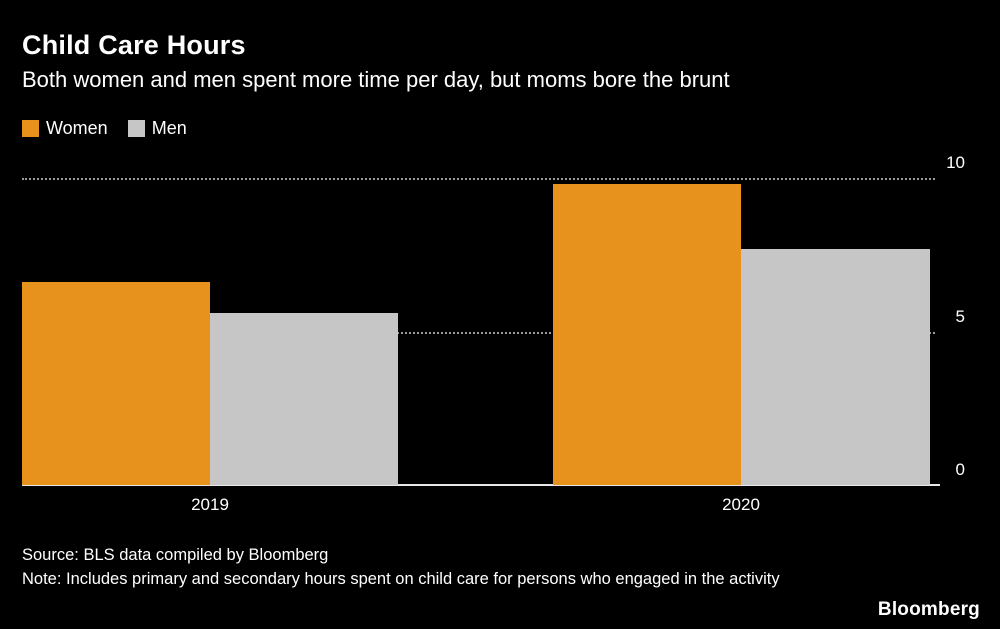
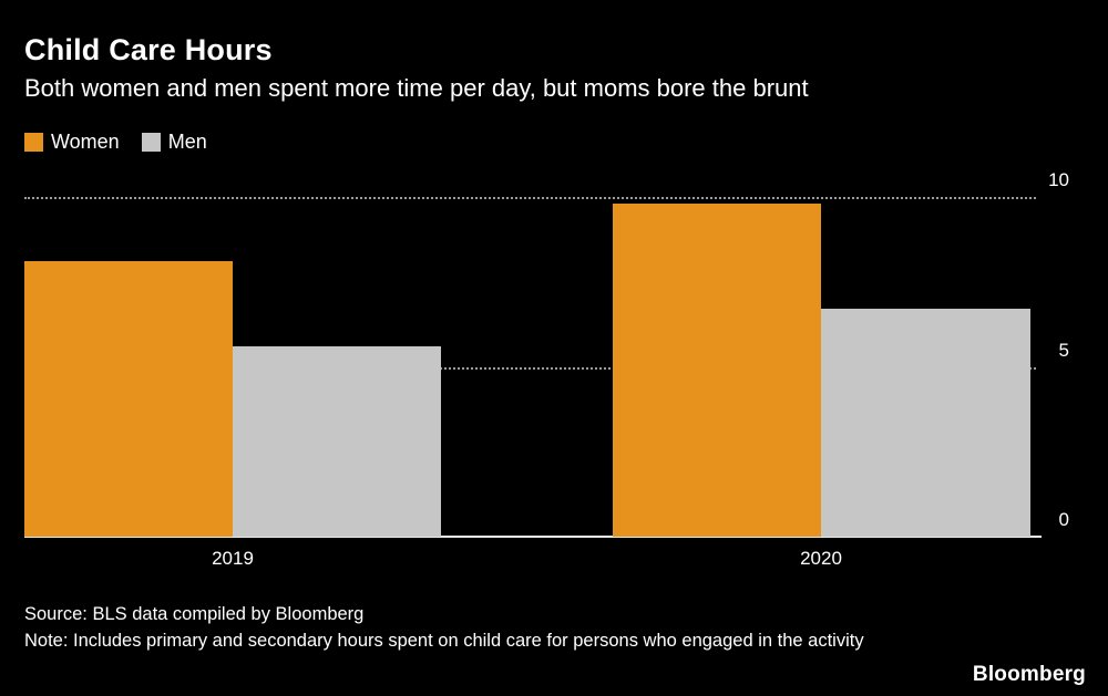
Women/2019: 6.6 -> 8.1
Men/2020: 7.7 -> 6.7
